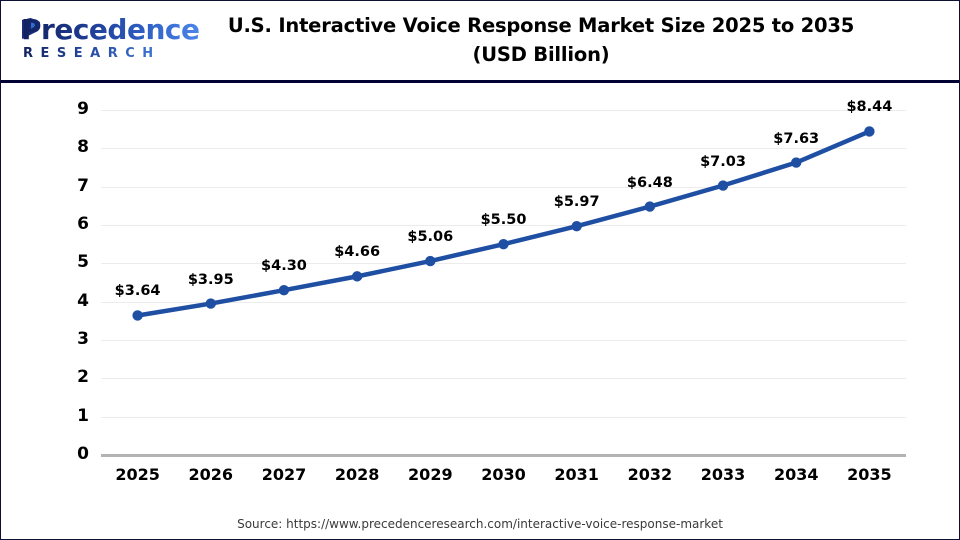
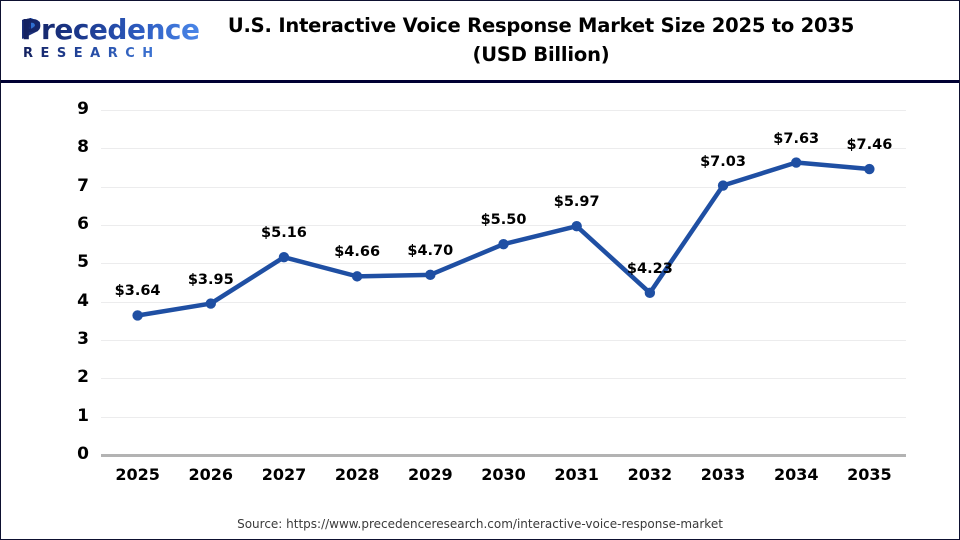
2027: $4.30 -> $5.16
2029: $5.06 -> $4.70
2032: $6.48 -> $4.23
2035: $8.44 -> $7.46
